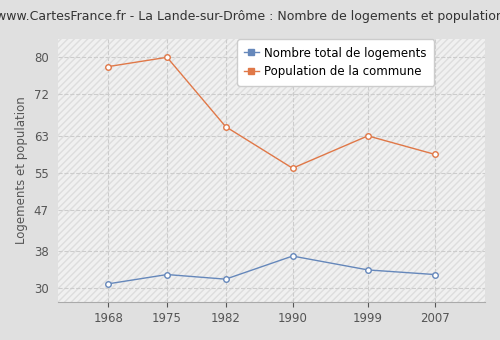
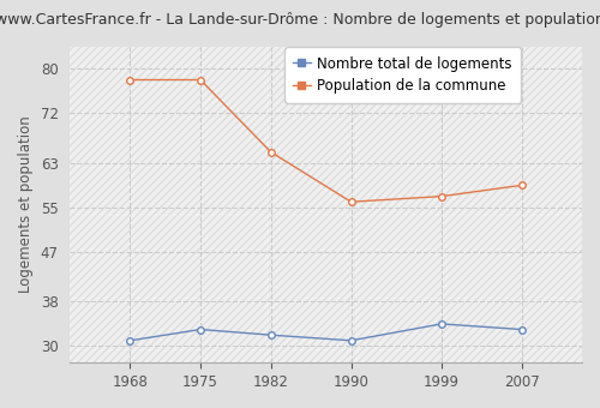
Population de la commune/1975: 80 -> 78
Nombre total de logements/1990: 37 -> 31
Population de la commune/1999: 63 -> 57
